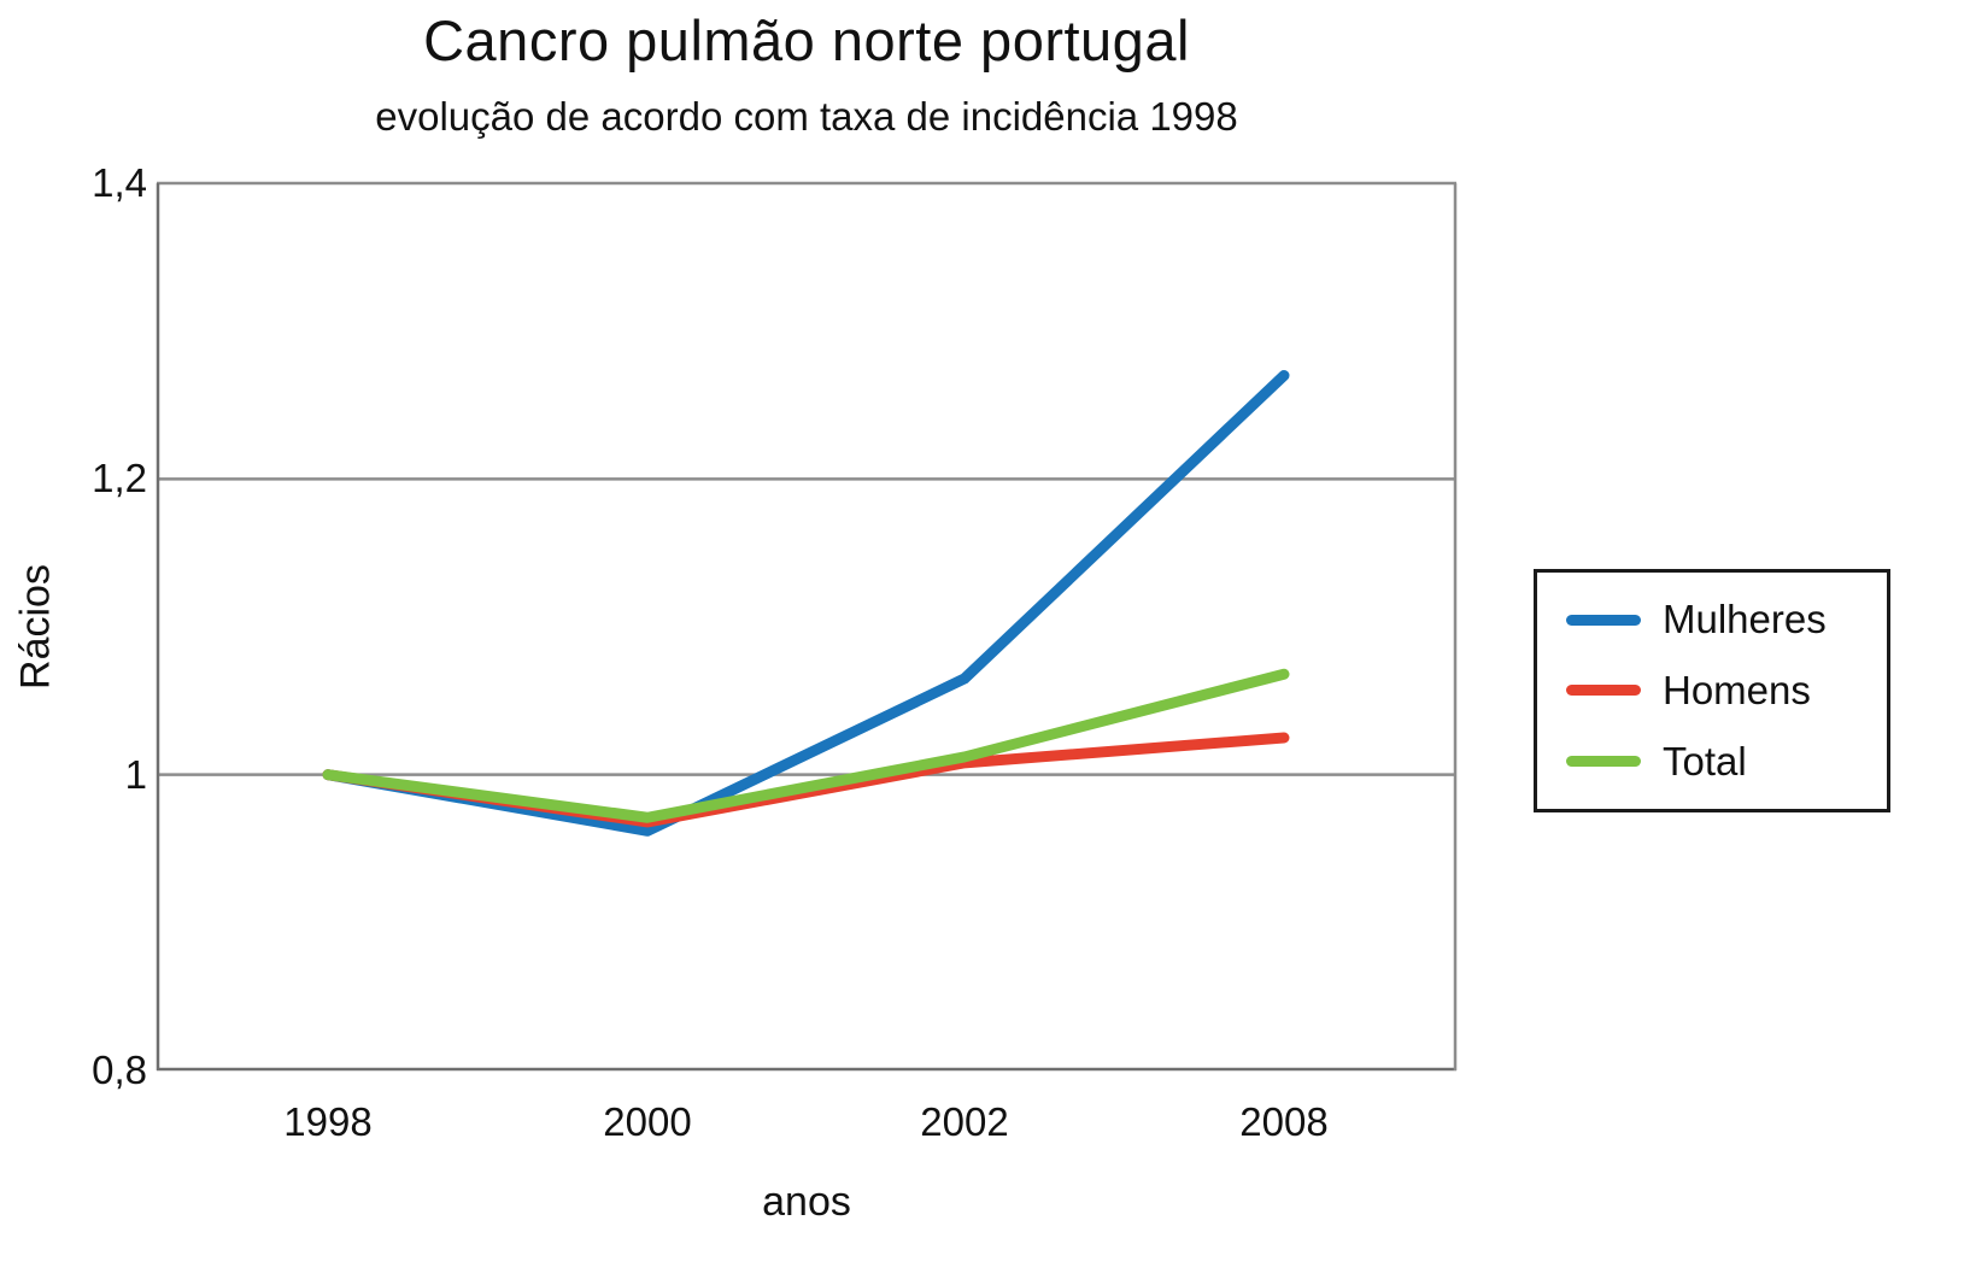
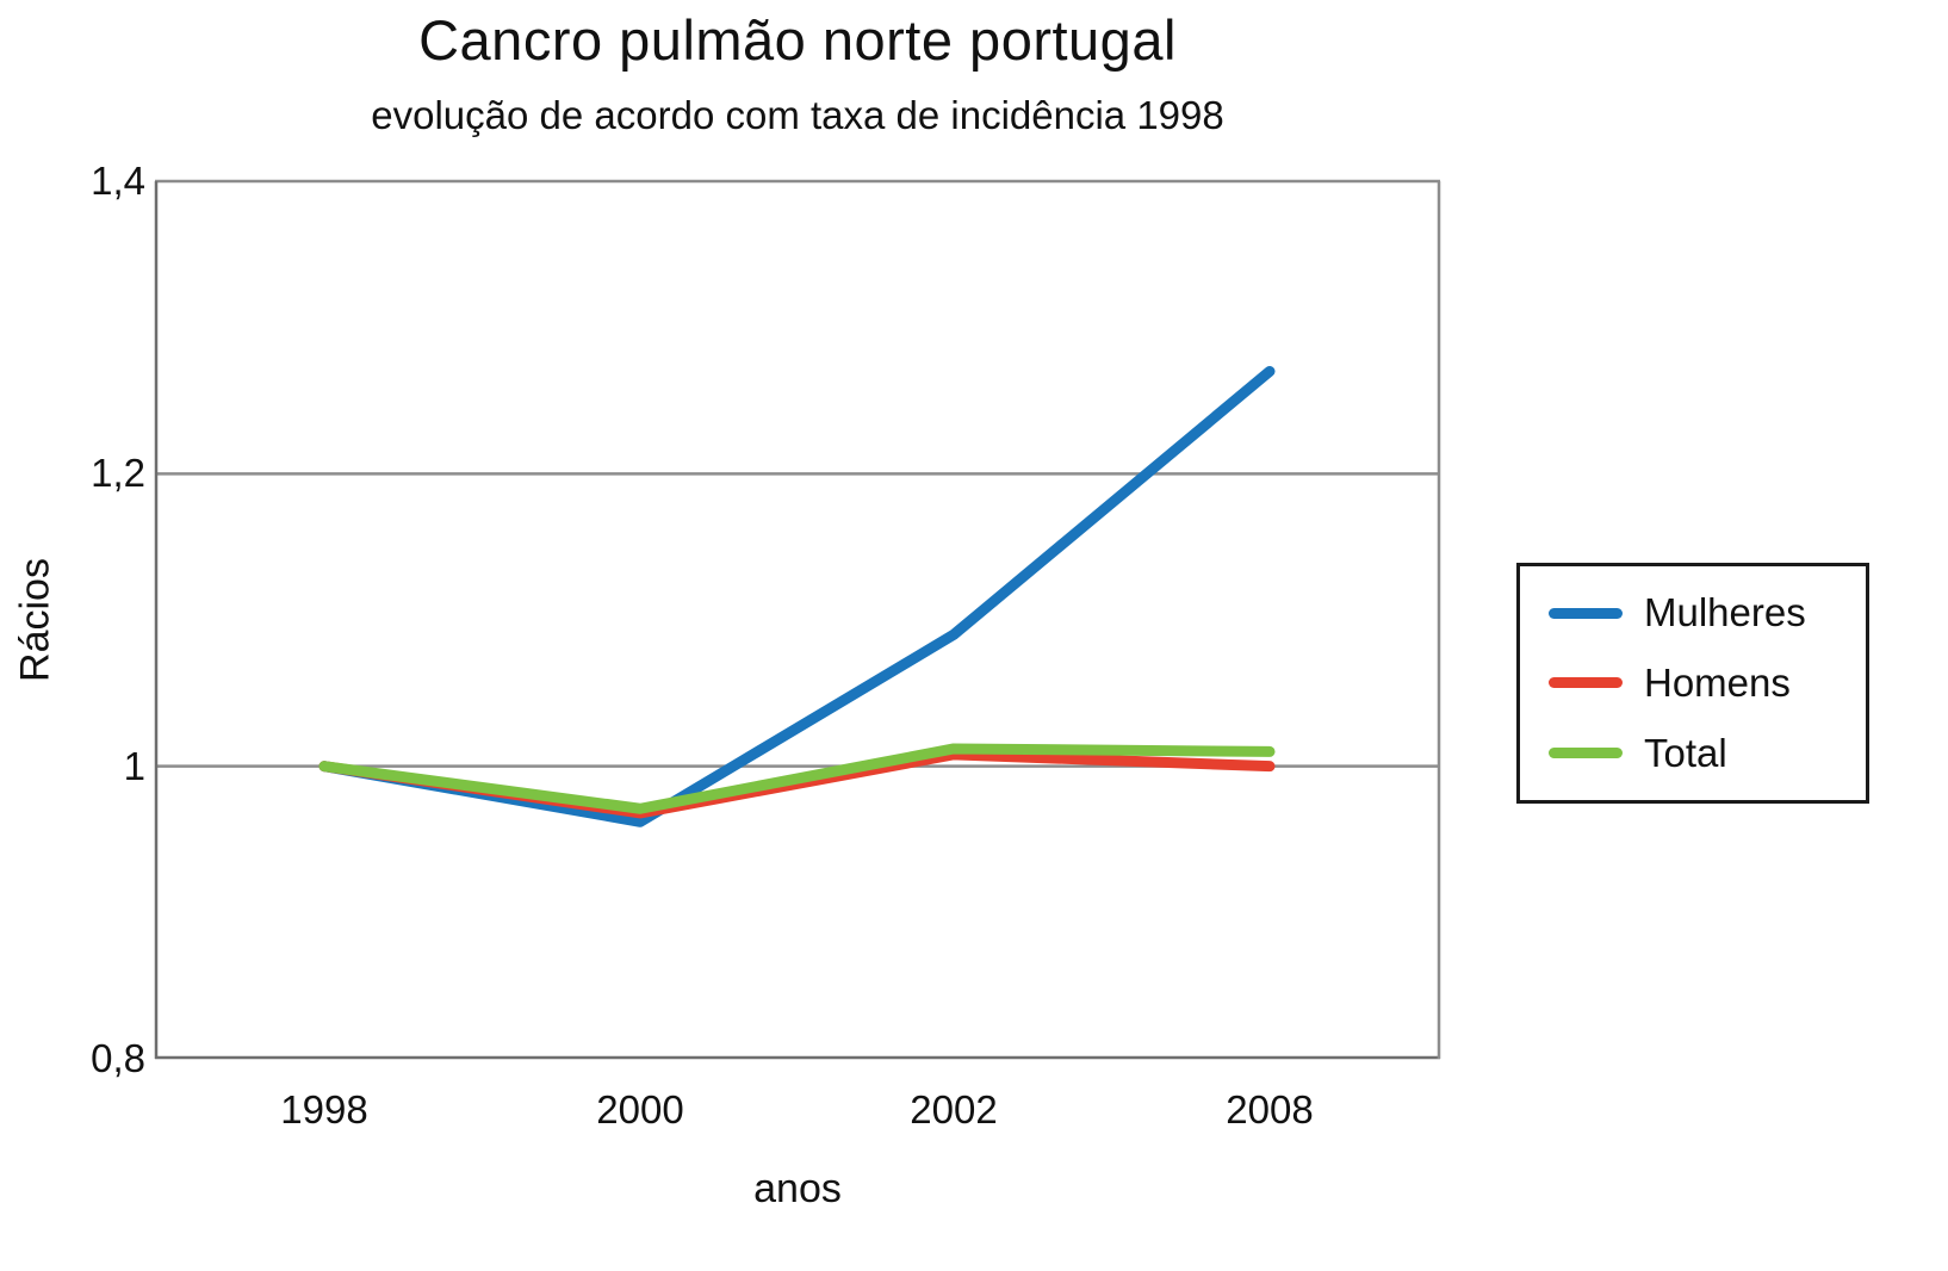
Mulheres/2002: 1,06 -> 1,09
Homens/2008: 1,02 -> 1,00
Total/2008: 1,07 -> 1,01
